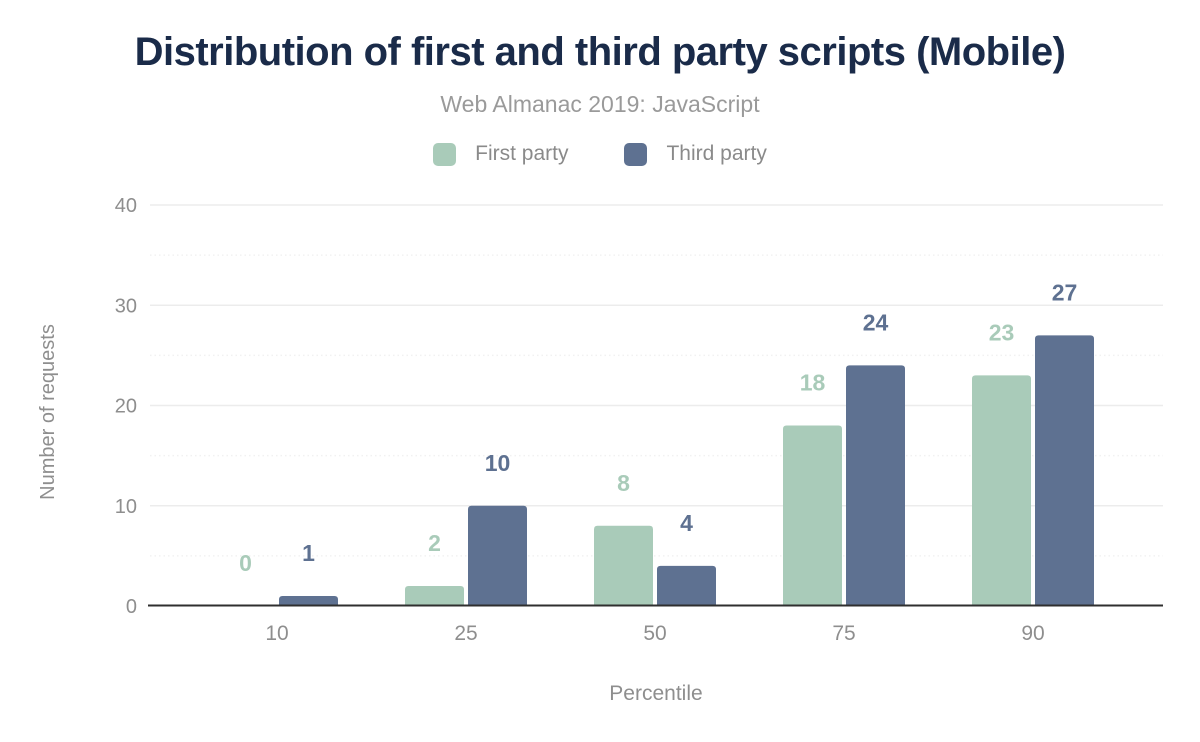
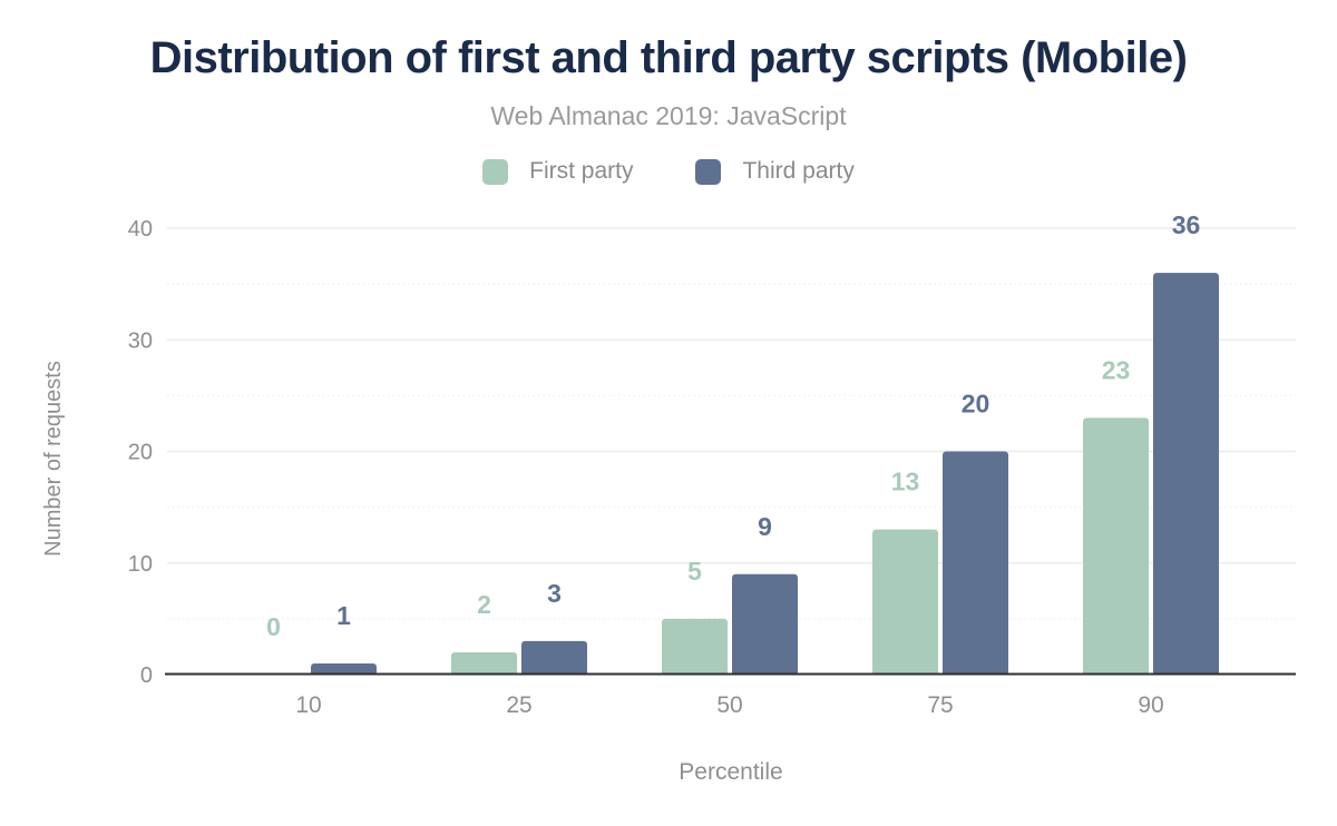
Third party/25: 10 -> 3
First party/50: 8 -> 5
Third party/50: 4 -> 9
First party/75: 18 -> 13
Third party/75: 24 -> 20
Third party/90: 27 -> 36
